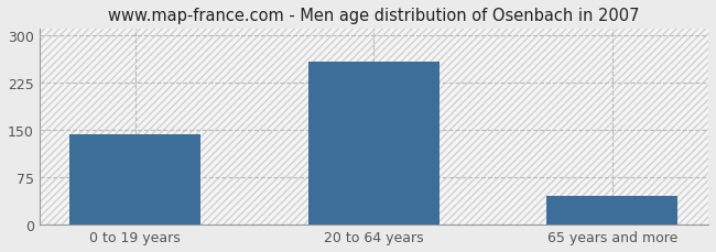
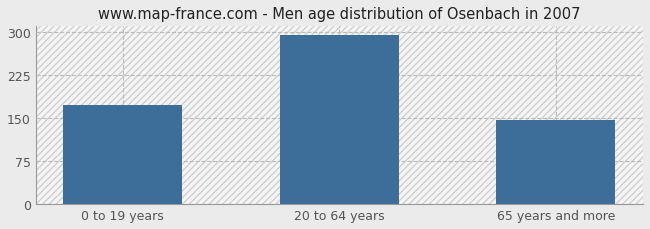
0 to 19 years: 144 -> 172
20 to 64 years: 258 -> 294
65 years and more: 46 -> 146
